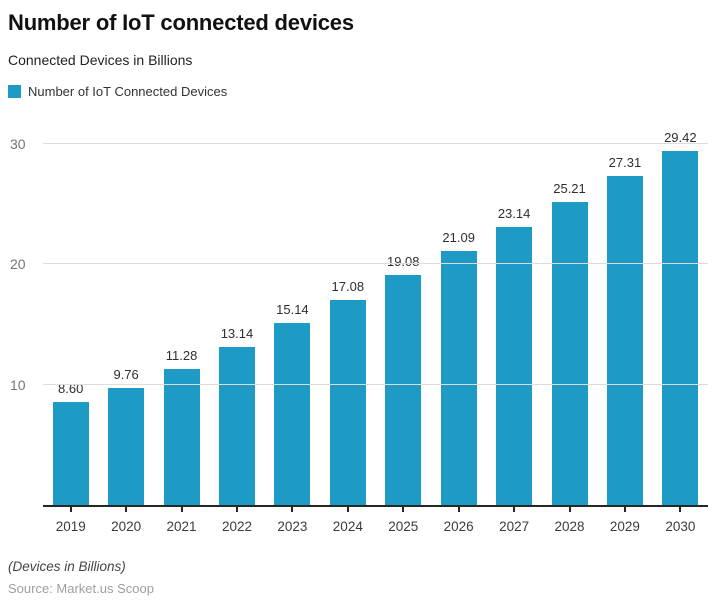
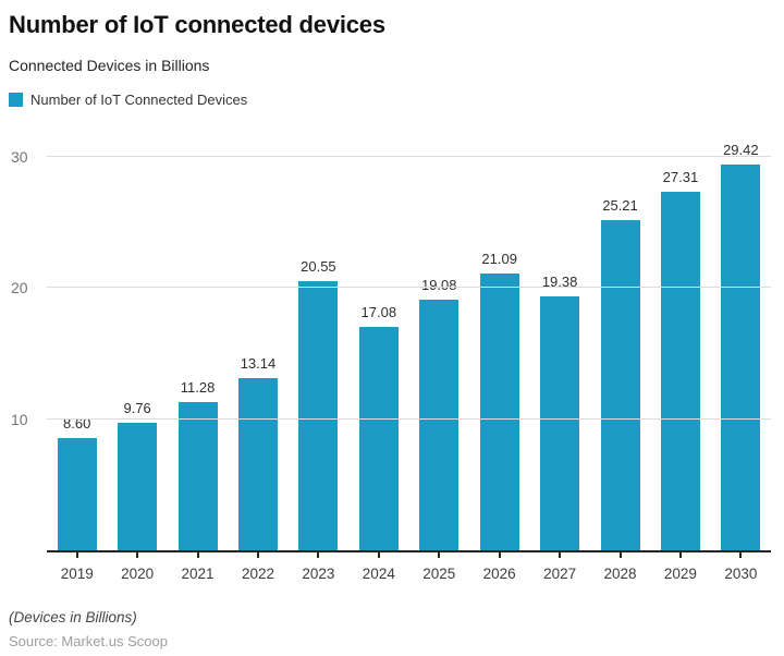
2023: 15.14 -> 20.55
2027: 23.14 -> 19.38
